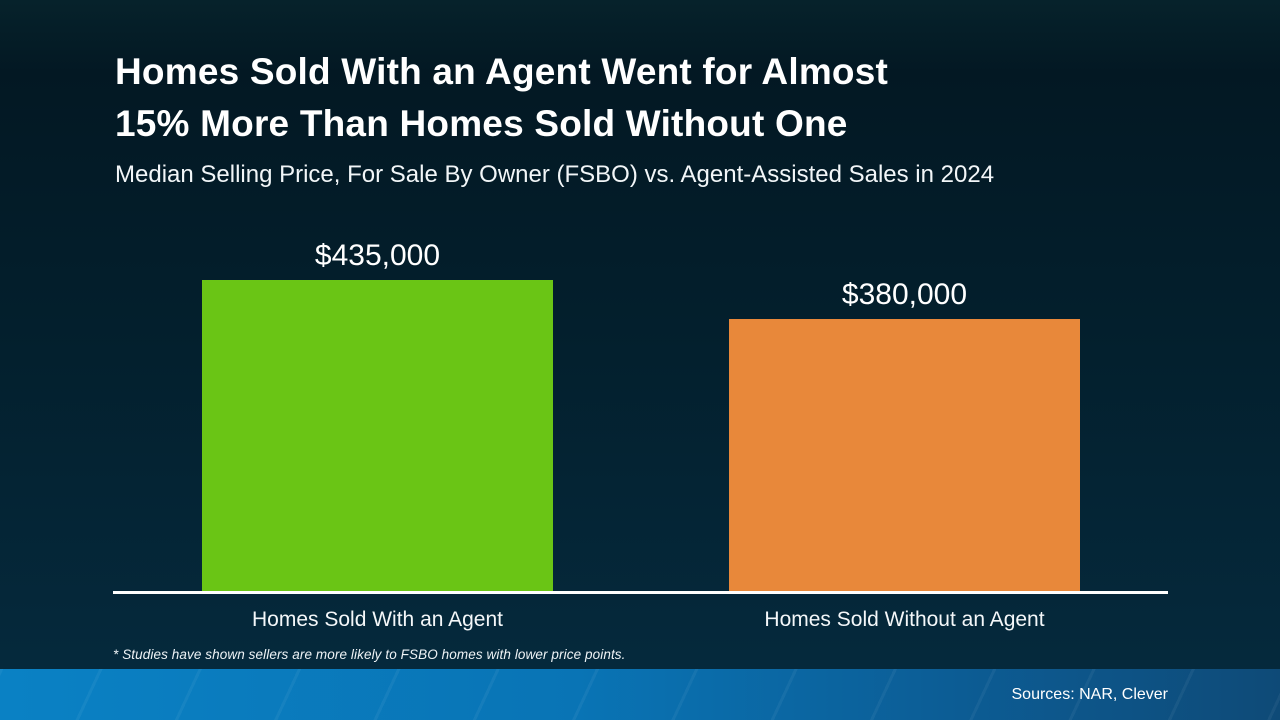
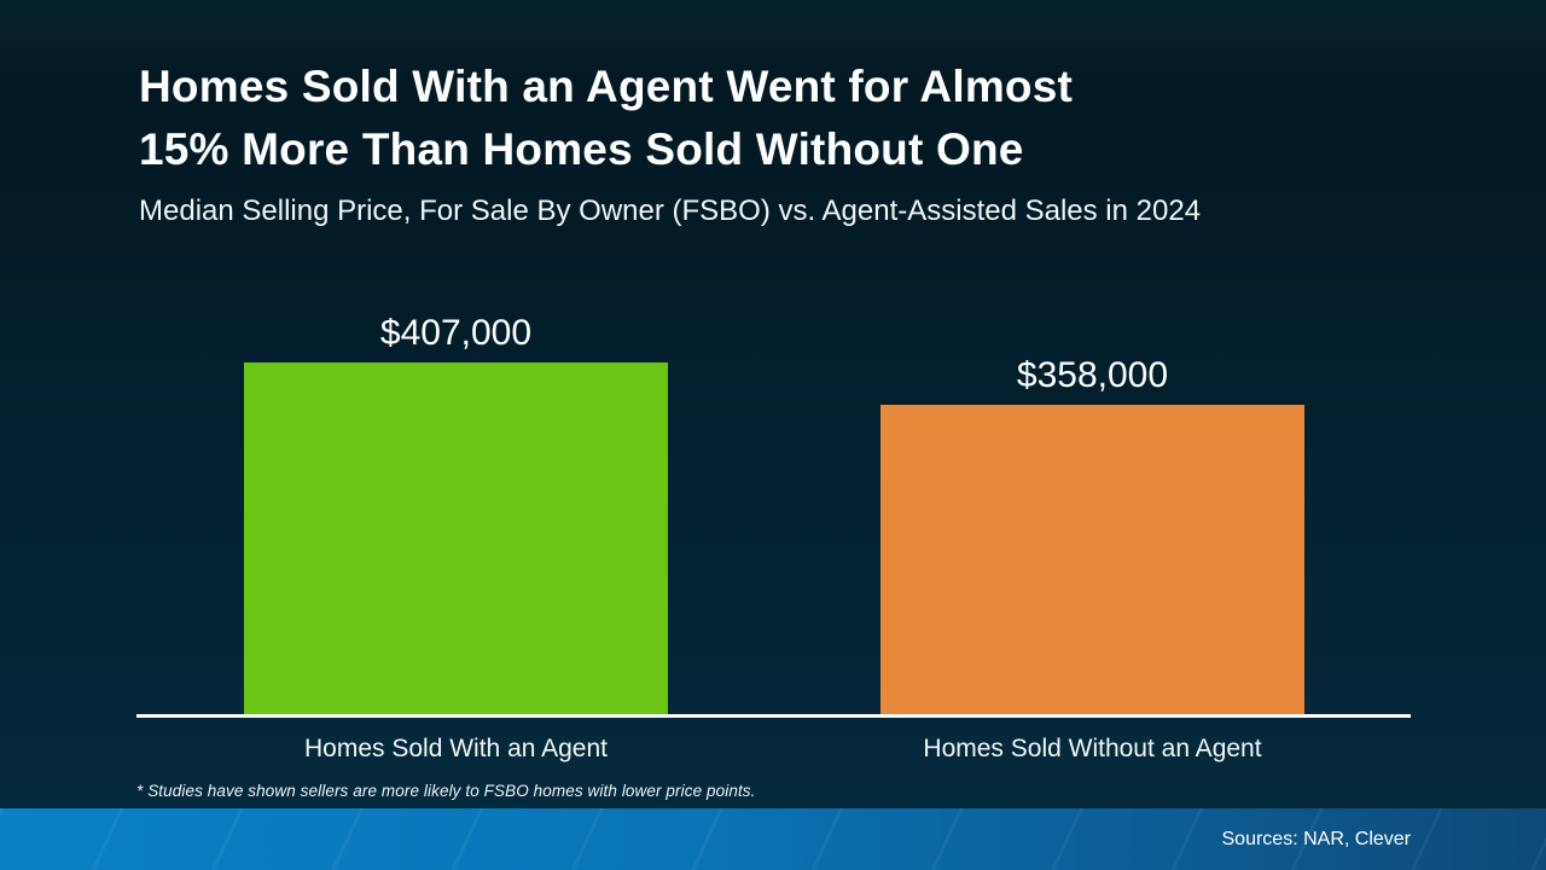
Homes Sold With an Agent: $435,000 -> $407,000
Homes Sold Without an Agent: $380,000 -> $358,000
